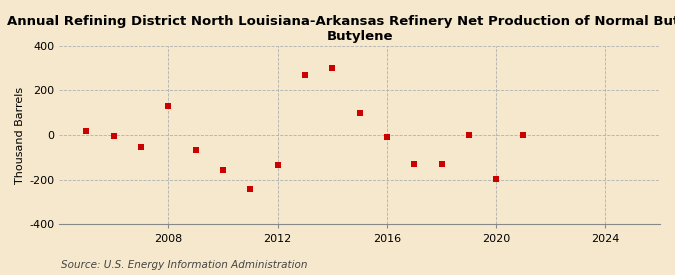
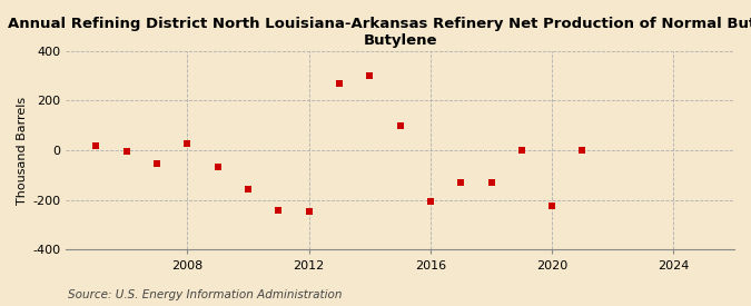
2008: 130 -> 25
2012: -135 -> -245
2016: -10 -> -205
2020: -195 -> -225
